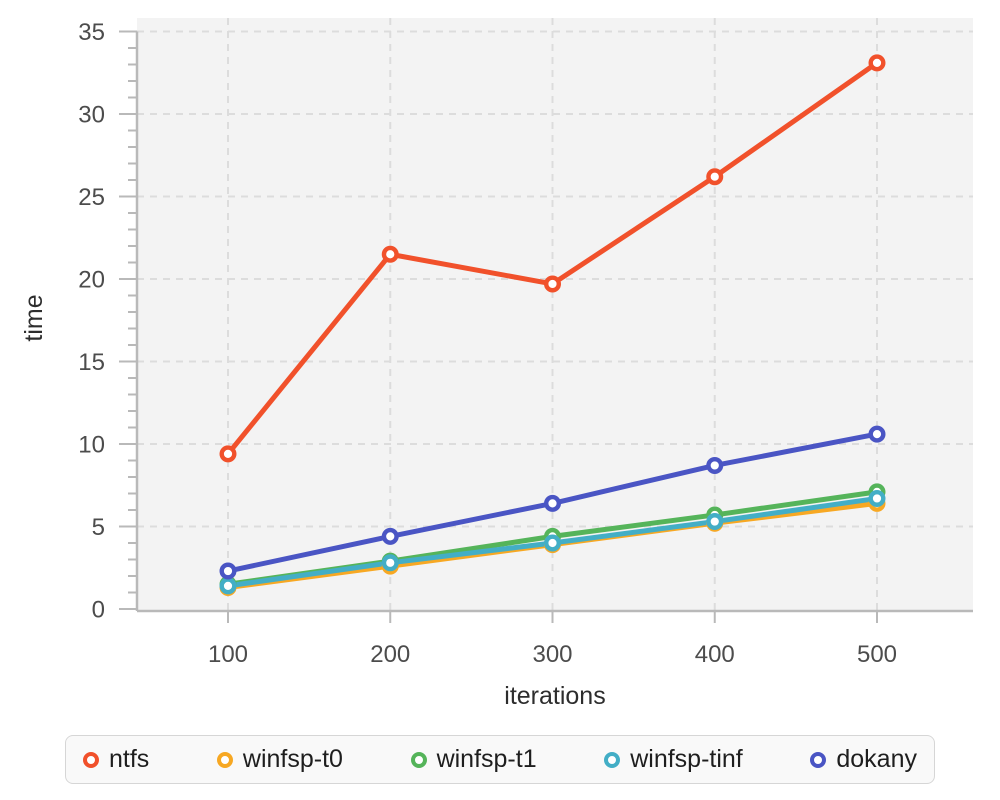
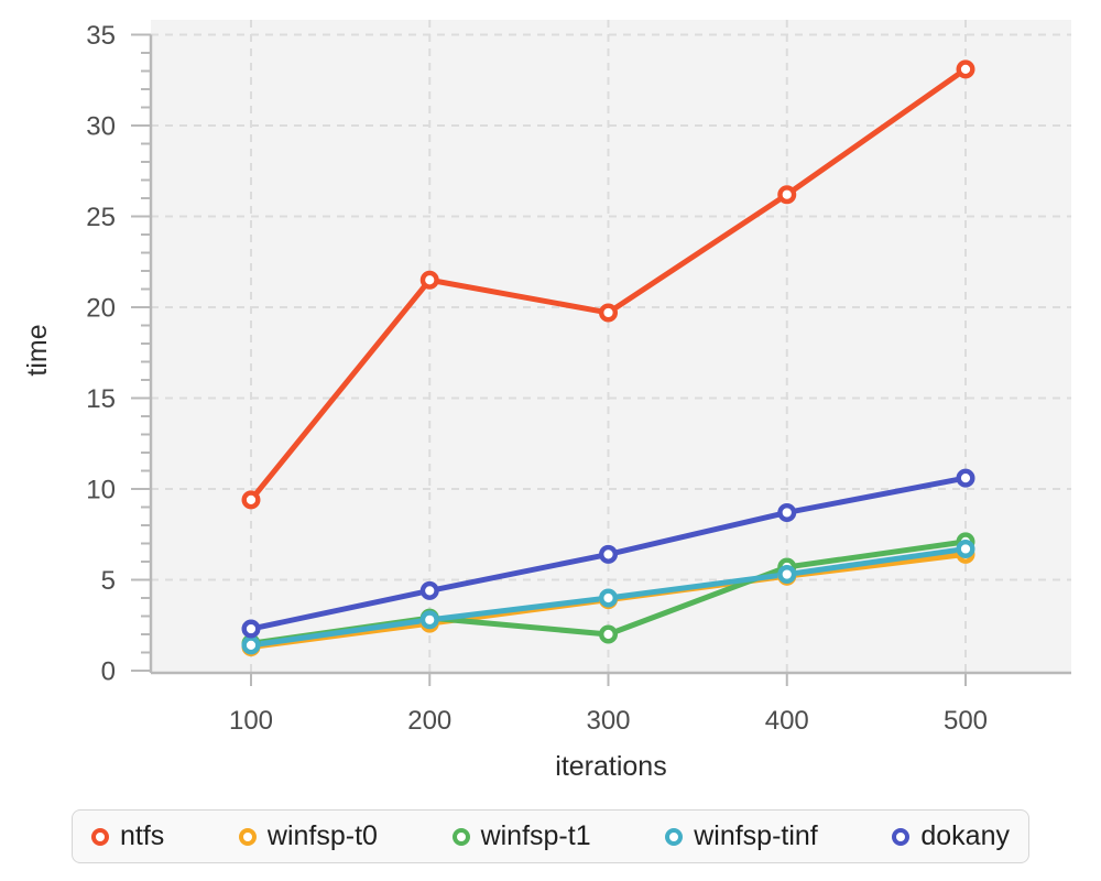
winfsp-t1/300: 4.4 -> 2.0
